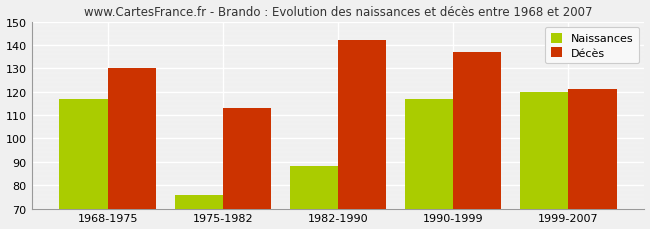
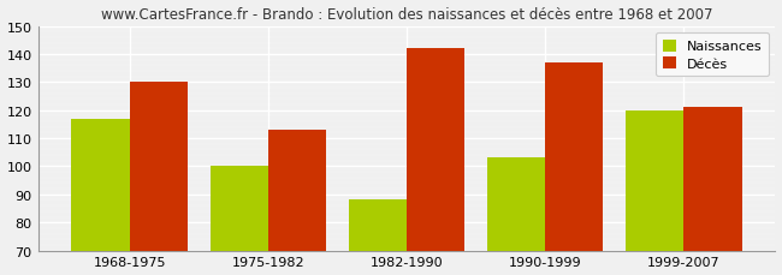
Naissances/1975-1982: 76 -> 100
Naissances/1990-1999: 117 -> 103
